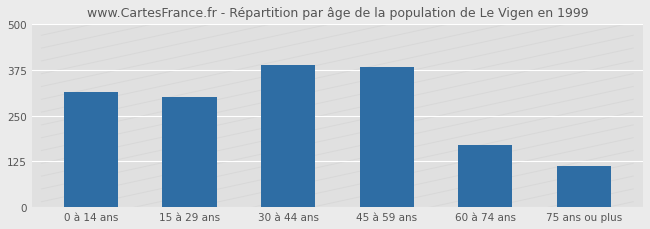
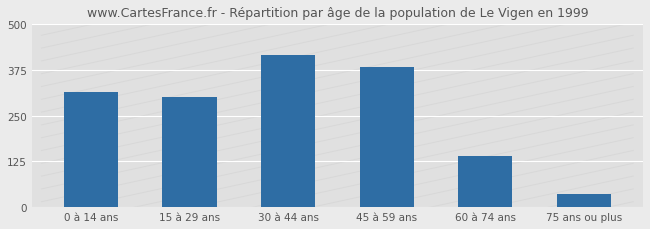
30 à 44 ans: 390 -> 415
60 à 74 ans: 170 -> 140
75 ans ou plus: 113 -> 35
